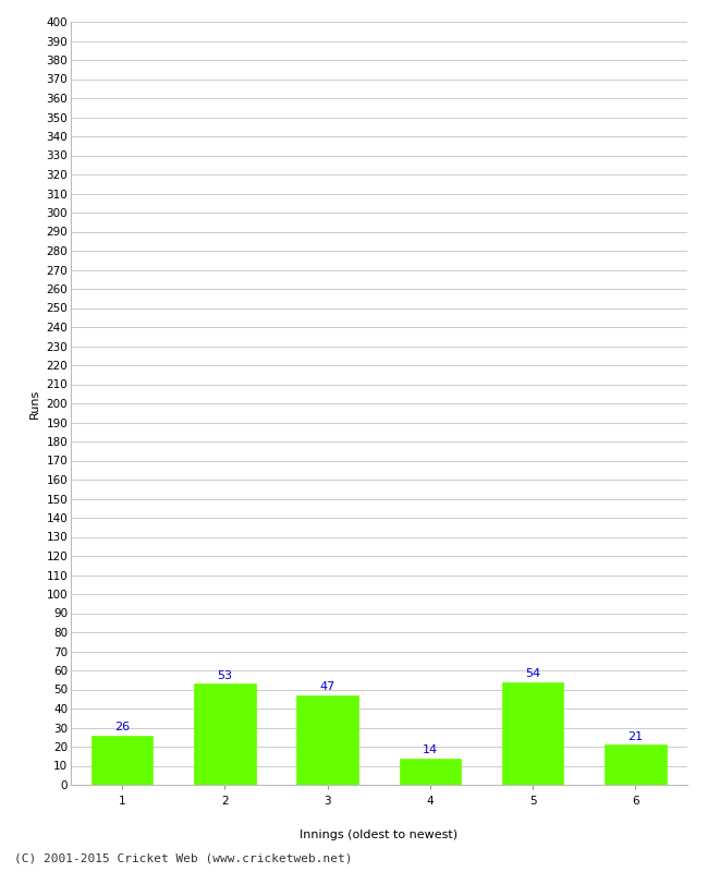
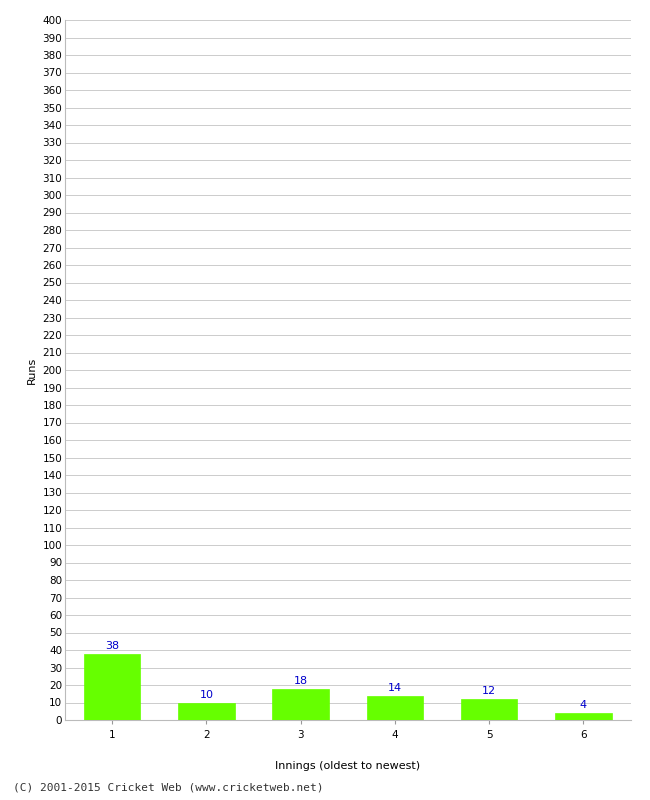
1: 26 -> 38
2: 53 -> 10
3: 47 -> 18
5: 54 -> 12
6: 21 -> 4
